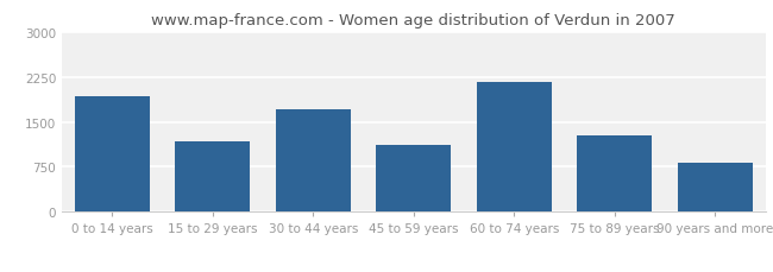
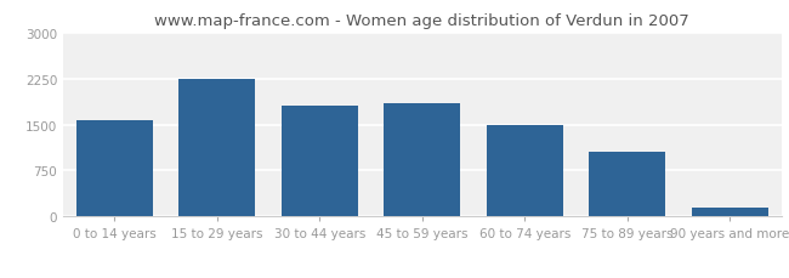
0 to 14 years: 1920 -> 1580
15 to 29 years: 1180 -> 2250
30 to 44 years: 1700 -> 1800
45 to 59 years: 1120 -> 1850
60 to 74 years: 2160 -> 1490
75 to 89 years: 1280 -> 1050
90 years and more: 820 -> 150
